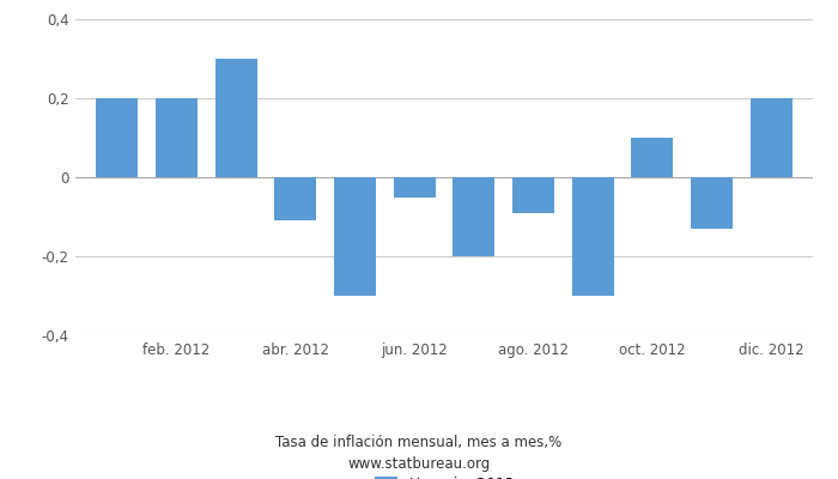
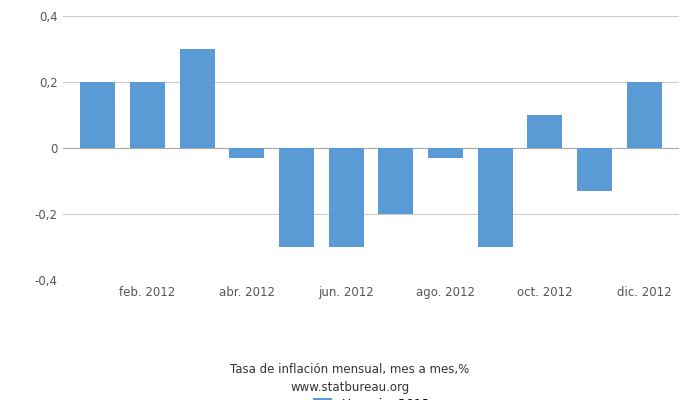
abr. 2012: -0,11 -> -0,03
jun. 2012: -0,05 -> -0,30
ago. 2012: -0,09 -> -0,03
